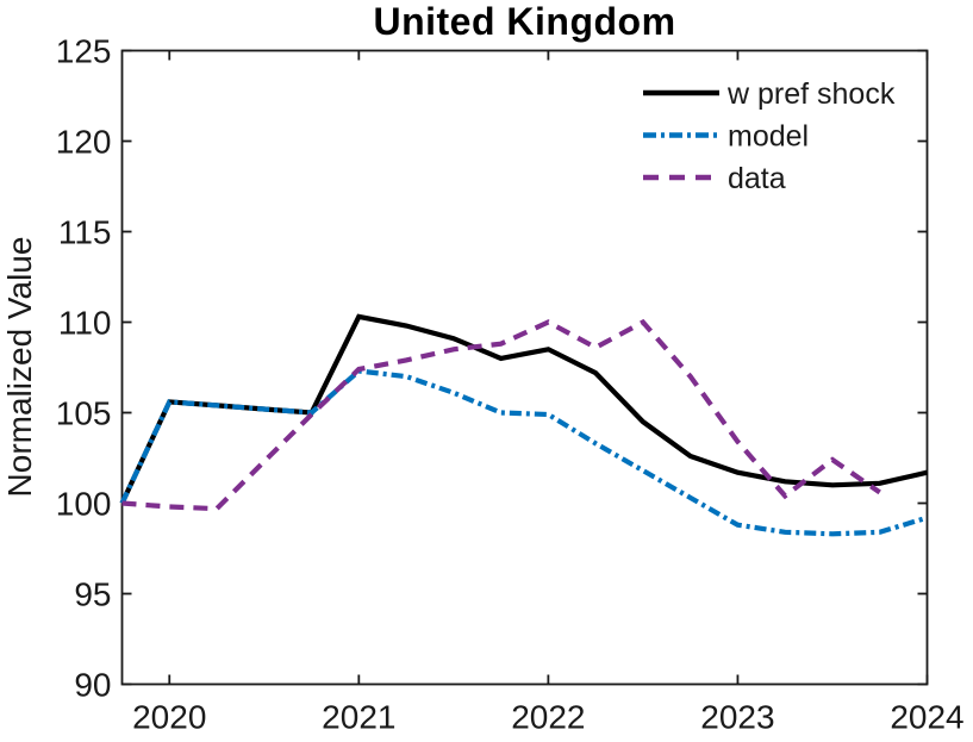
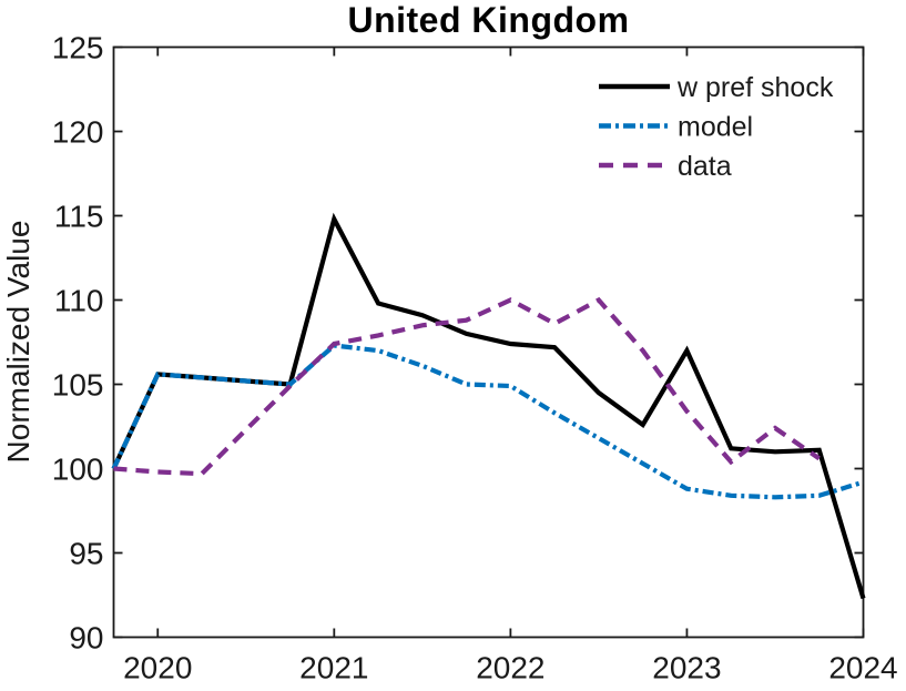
w pref shock/2021: 110.3 -> 114.8
w pref shock/2022: 108.5 -> 107.4
w pref shock/2023: 101.7 -> 107.0
w pref shock/2024: 101.7 -> 92.3
